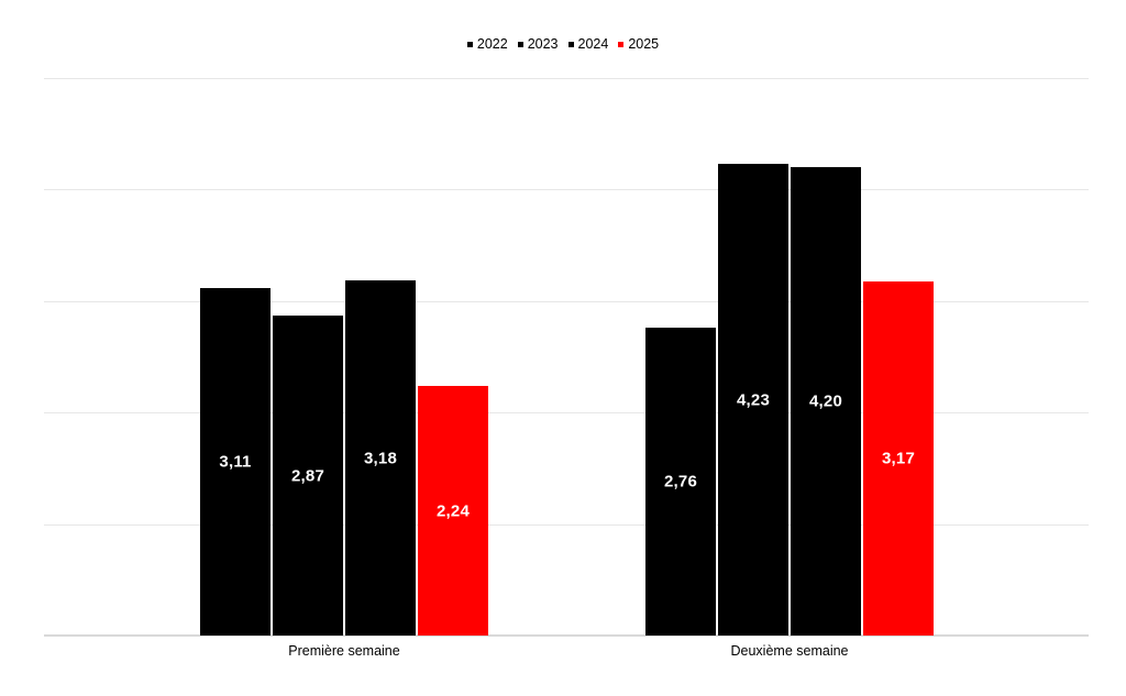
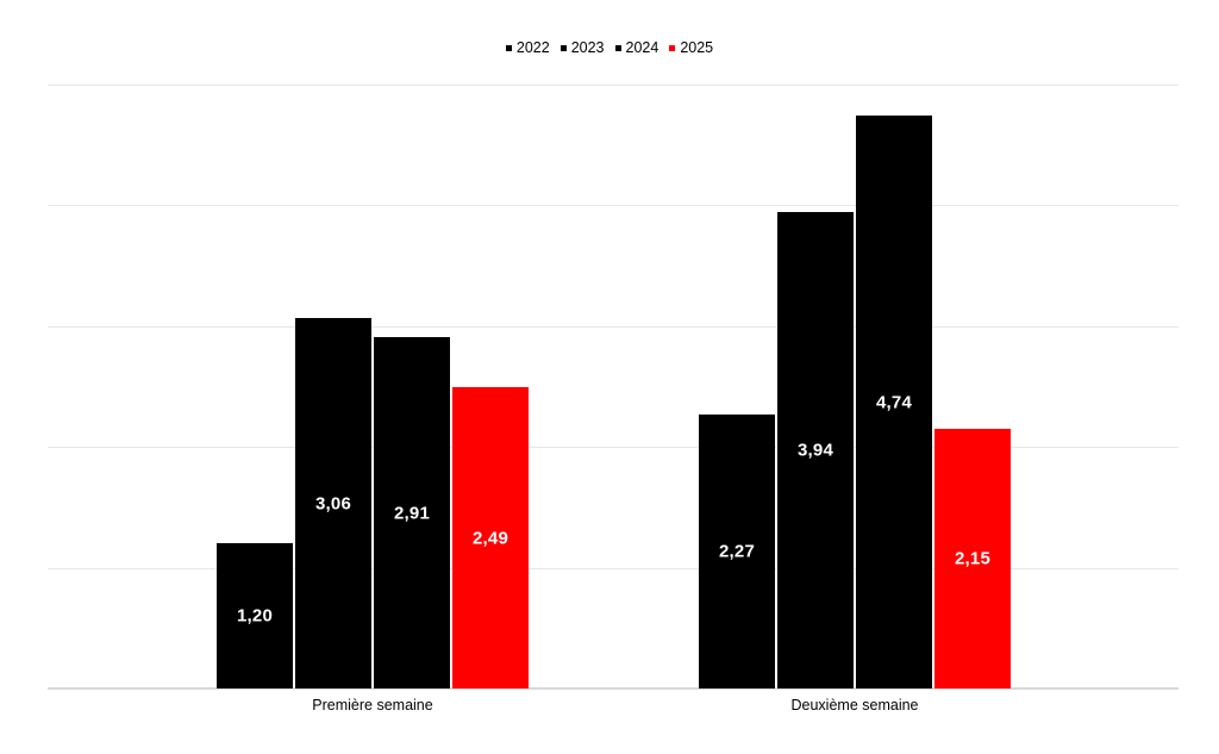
2022/Première semaine: 3,11 -> 1,20
2023/Première semaine: 2,87 -> 3,06
2024/Première semaine: 3,18 -> 2,91
2025/Première semaine: 2,24 -> 2,49
2022/Deuxième semaine: 2,76 -> 2,27
2023/Deuxième semaine: 4,23 -> 3,94
2024/Deuxième semaine: 4,20 -> 4,74
2025/Deuxième semaine: 3,17 -> 2,15
